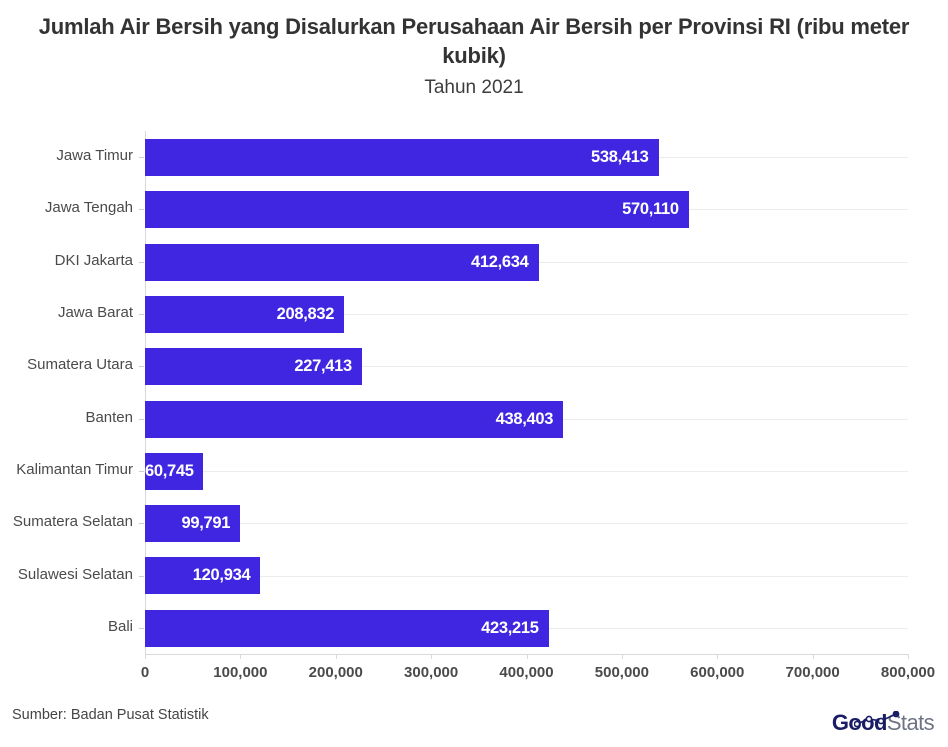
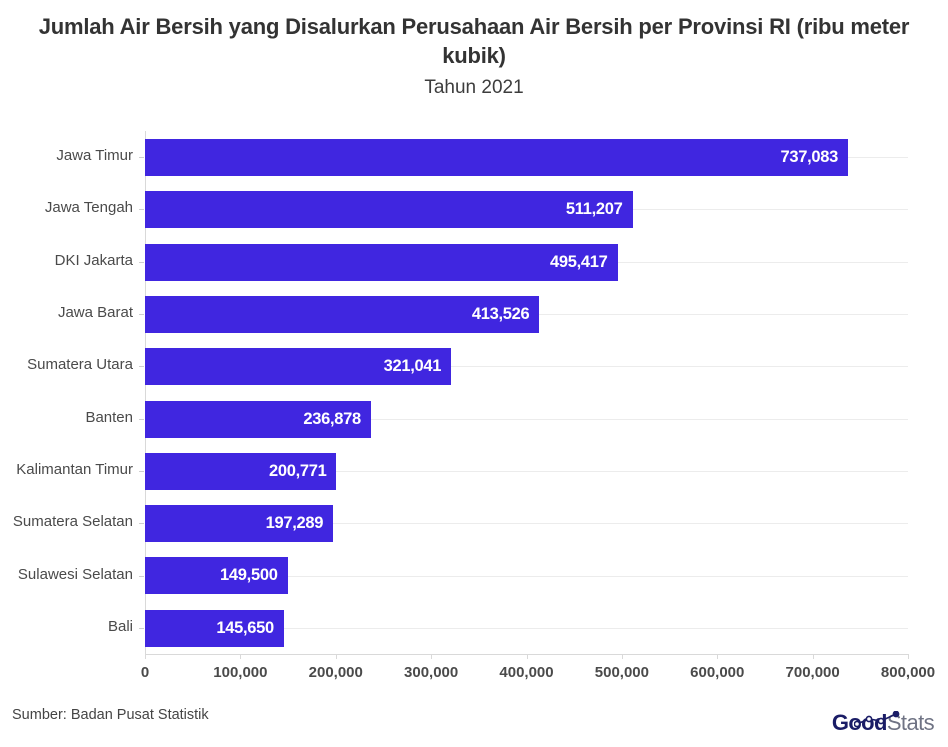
Jawa Timur: 538,413 -> 737,083
Jawa Tengah: 570,110 -> 511,207
DKI Jakarta: 412,634 -> 495,417
Jawa Barat: 208,832 -> 413,526
Sumatera Utara: 227,413 -> 321,041
Banten: 438,403 -> 236,878
Kalimantan Timur: 60,745 -> 200,771
Sumatera Selatan: 99,791 -> 197,289
Sulawesi Selatan: 120,934 -> 149,500
Bali: 423,215 -> 145,650
